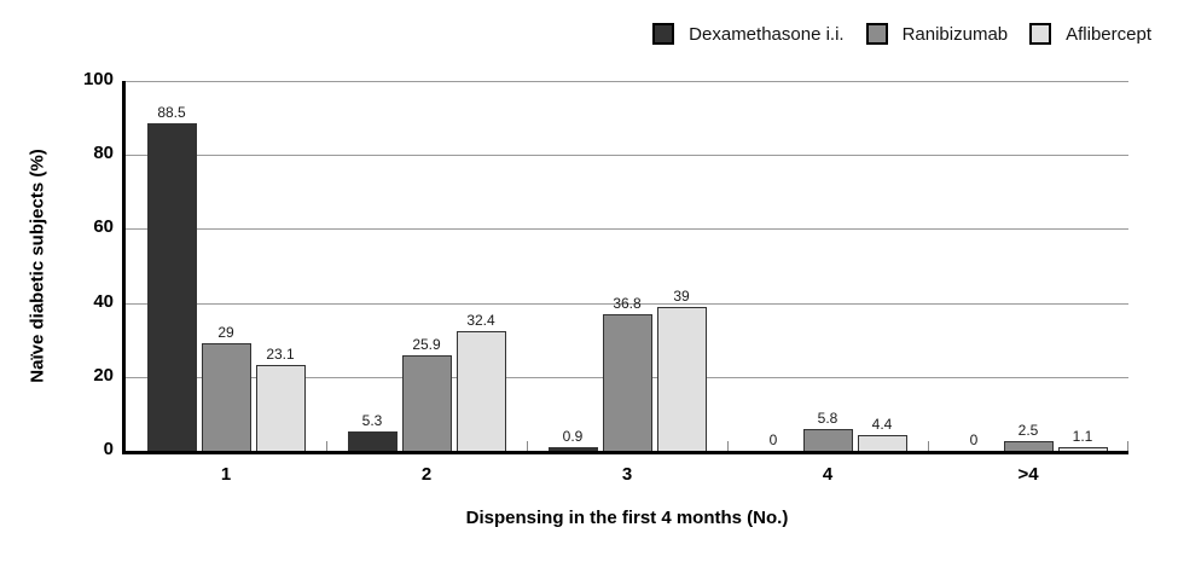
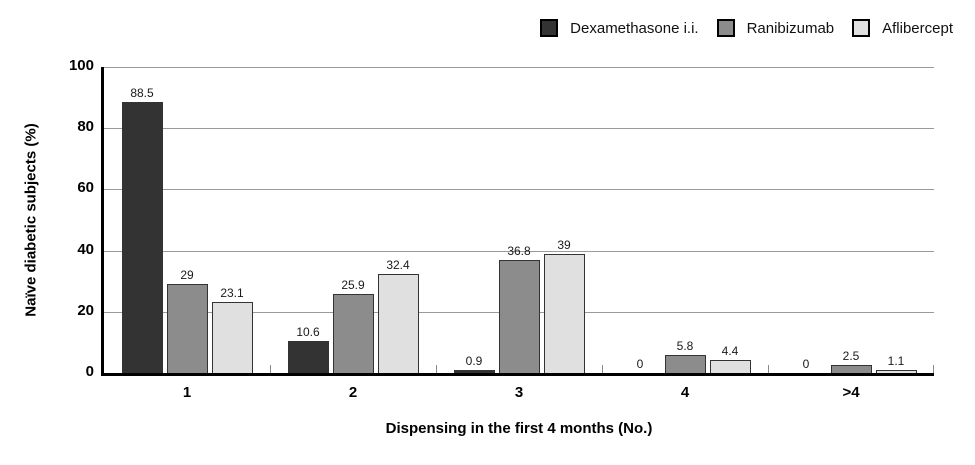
Dexamethasone i.i./2: 5.3 -> 10.6
